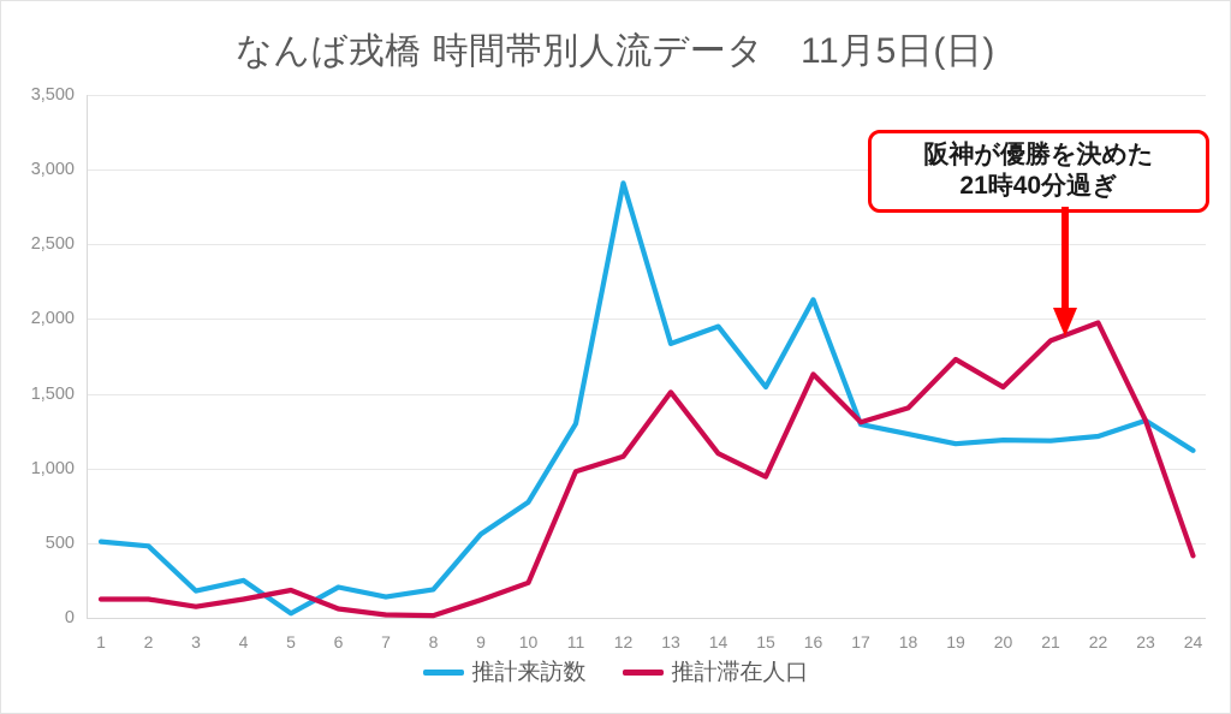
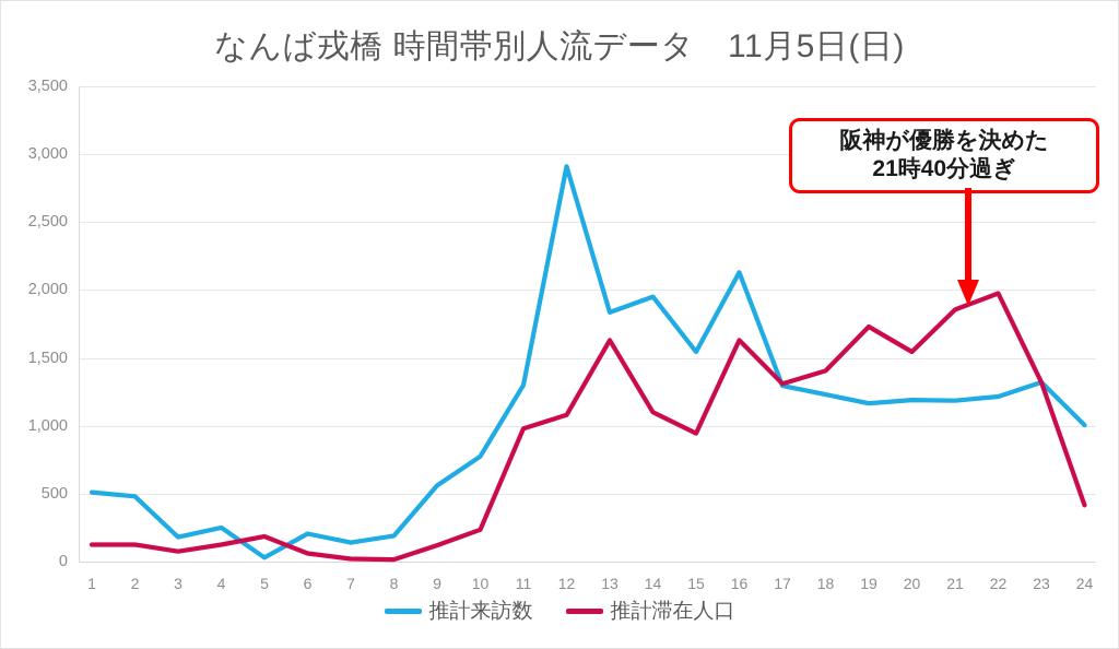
推計滞在人口/13: 1510 -> 1630
推計来訪数/24: 1120 -> 1000
